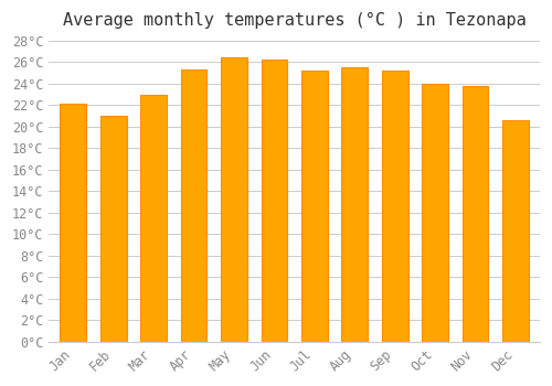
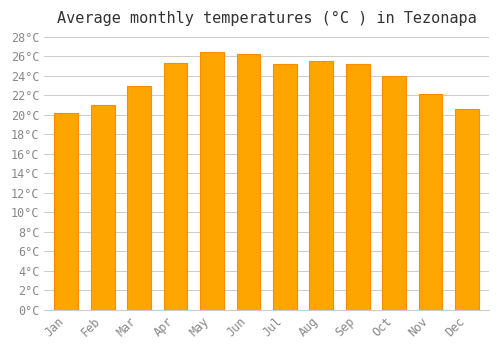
Jan: 22.2°C -> 20.2°C
Nov: 23.8°C -> 22.2°C
